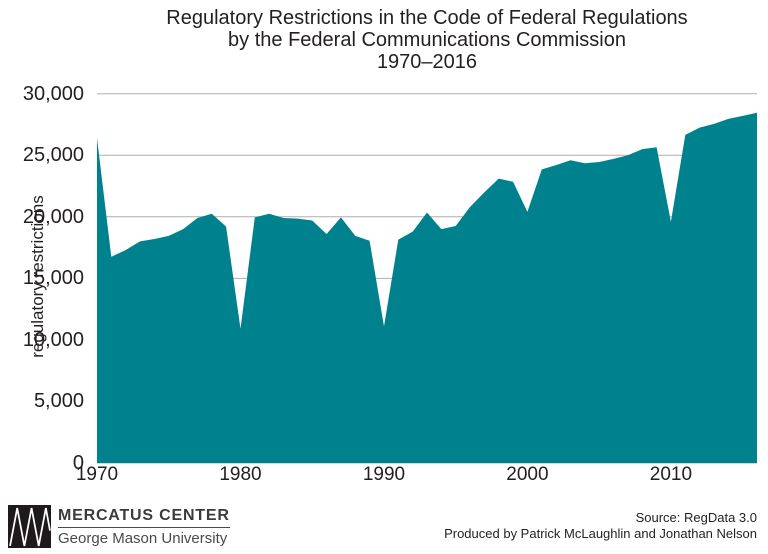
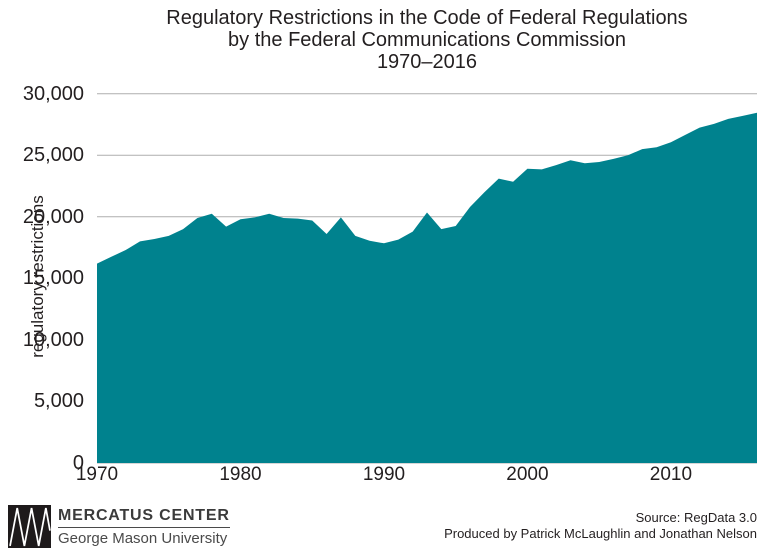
1970: 26400 -> 16200
1980: 10900 -> 19800
1990: 11100 -> 17800
2000: 20400 -> 23900
2010: 19600 -> 26000
